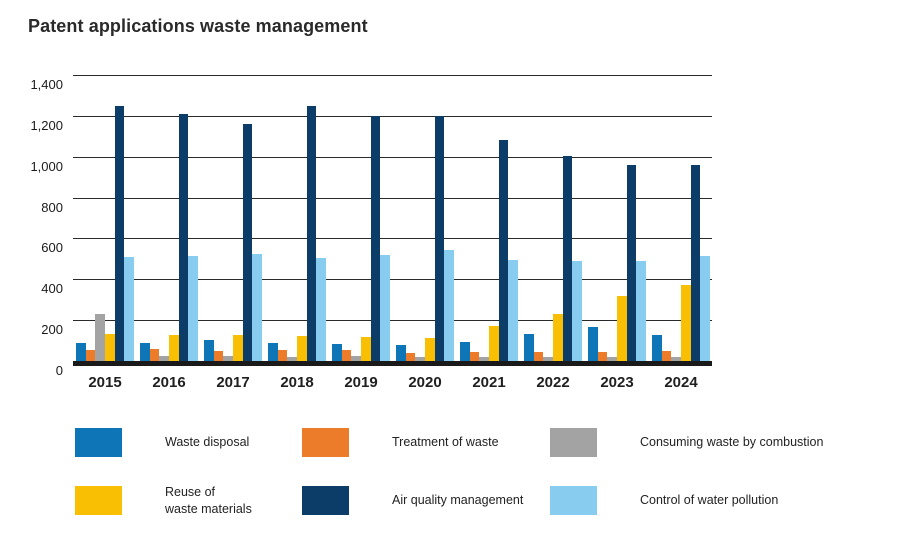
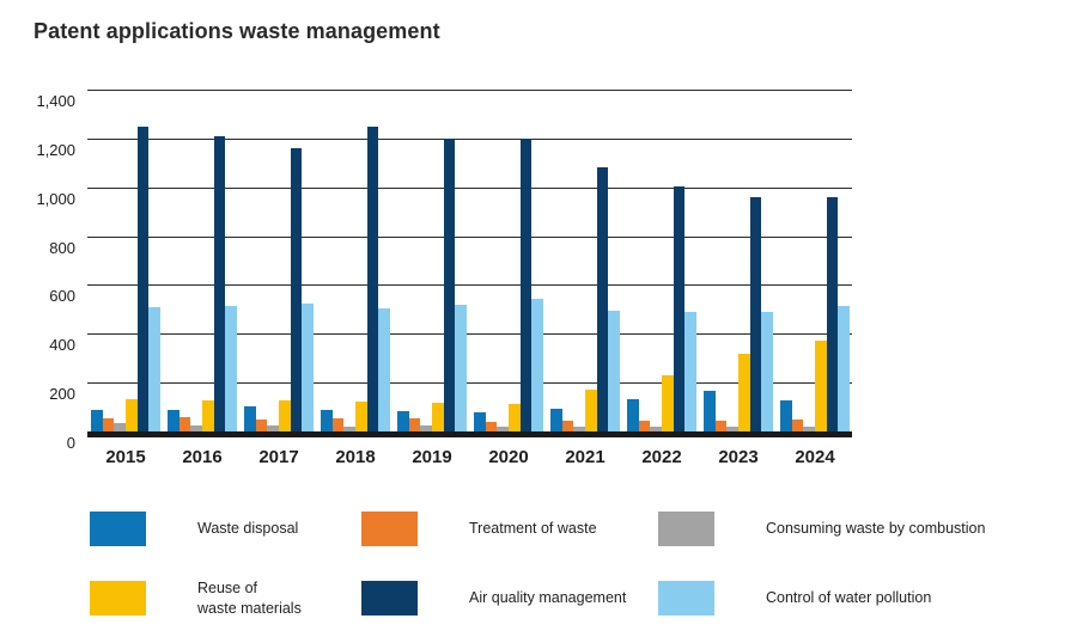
Consuming waste by combustion/2015: 230 -> 40
